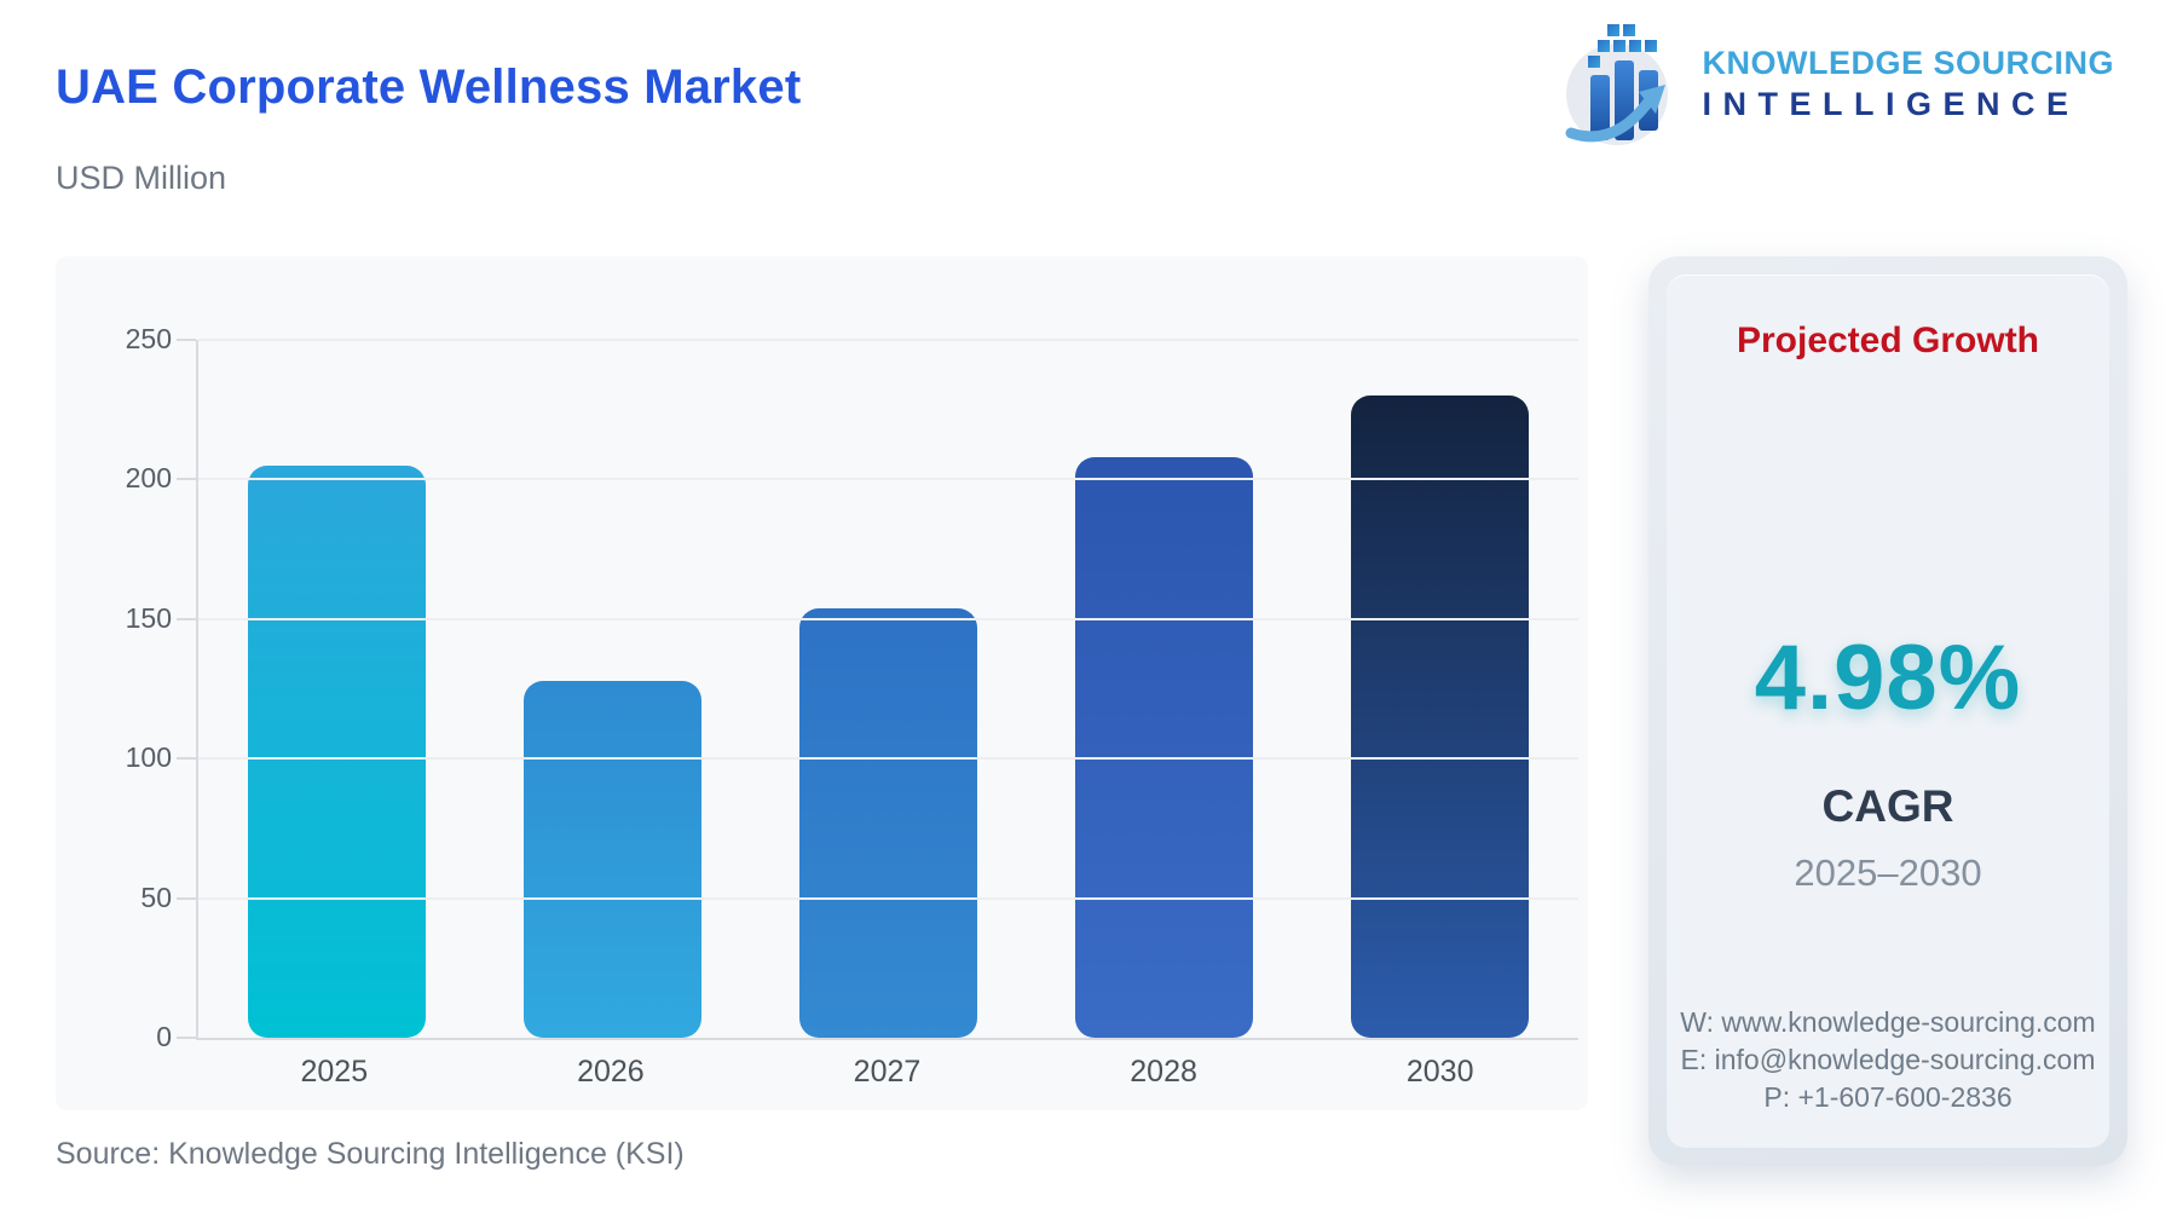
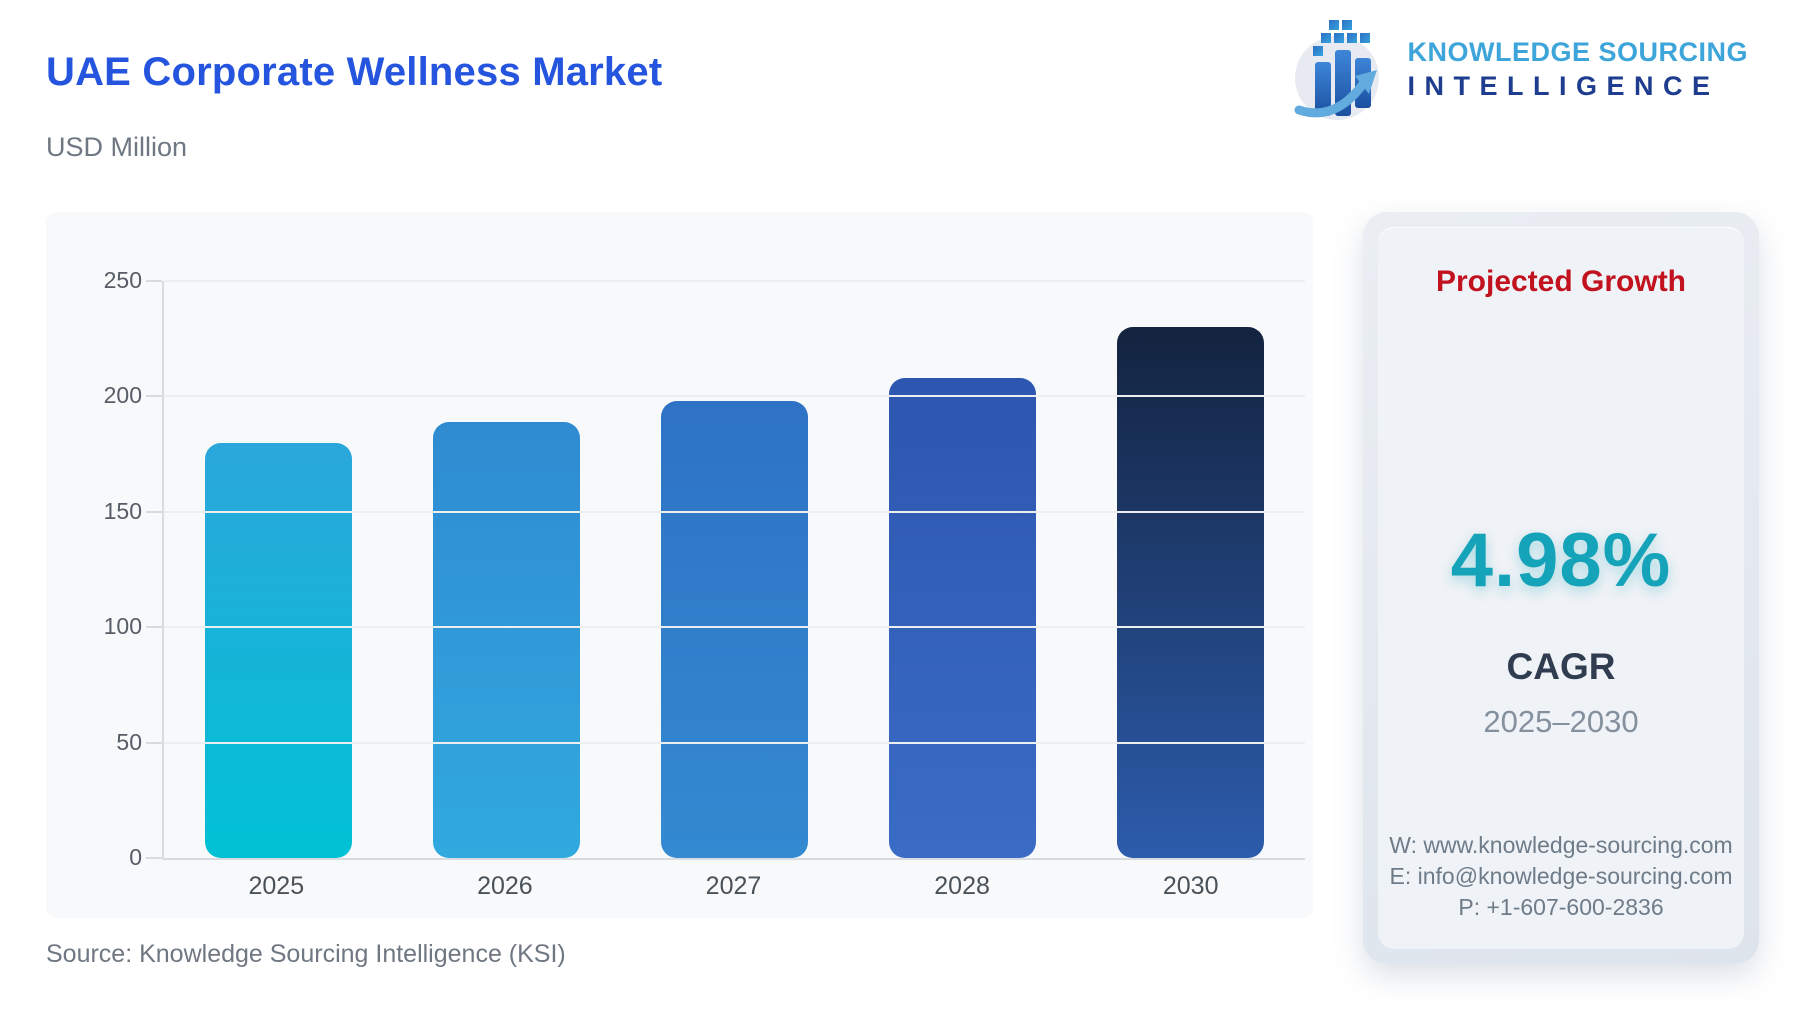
2025: 205 -> 180
2026: 128 -> 189
2027: 154 -> 198
